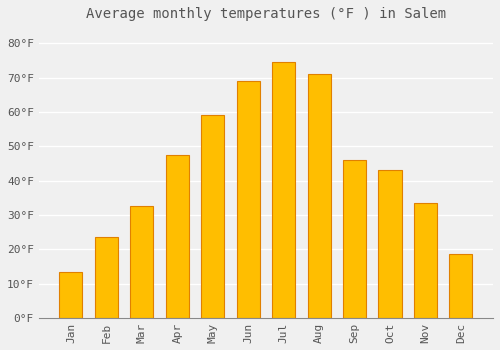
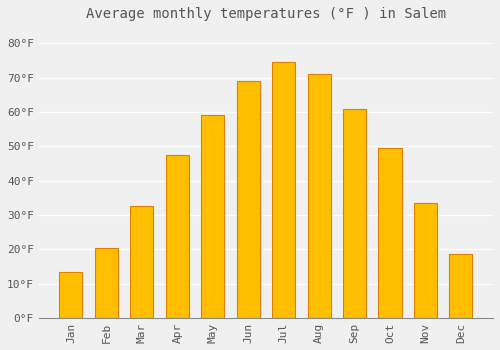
Feb: 23.5°F -> 20.5°F
Sep: 46.0°F -> 61.0°F
Oct: 43.0°F -> 49.5°F
